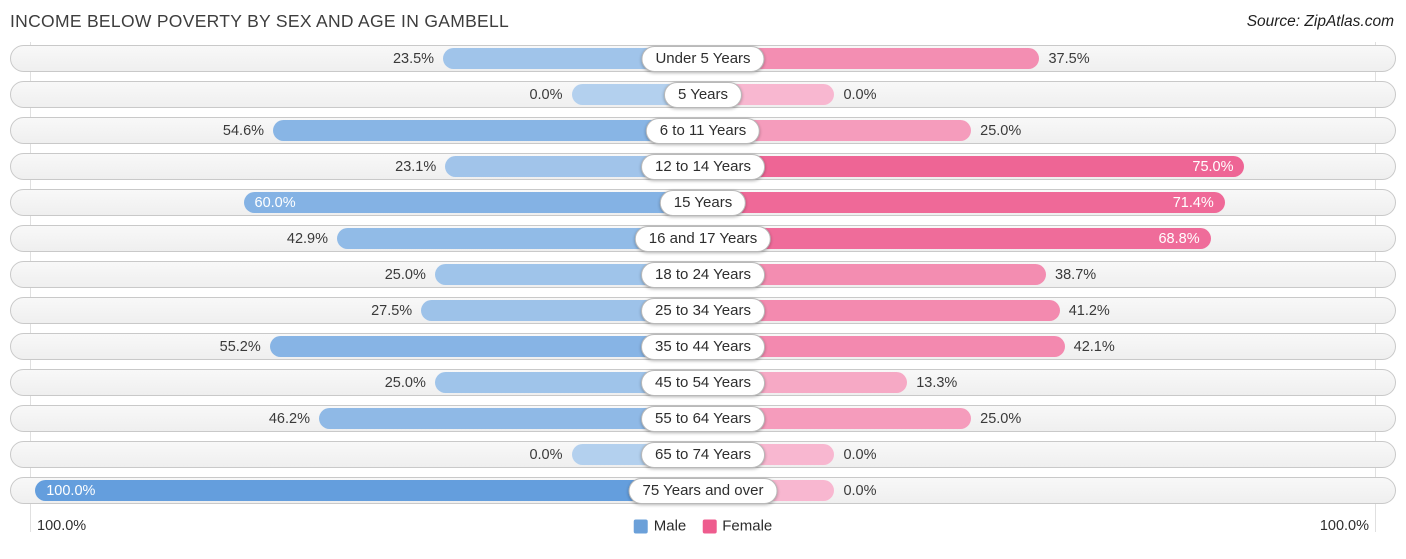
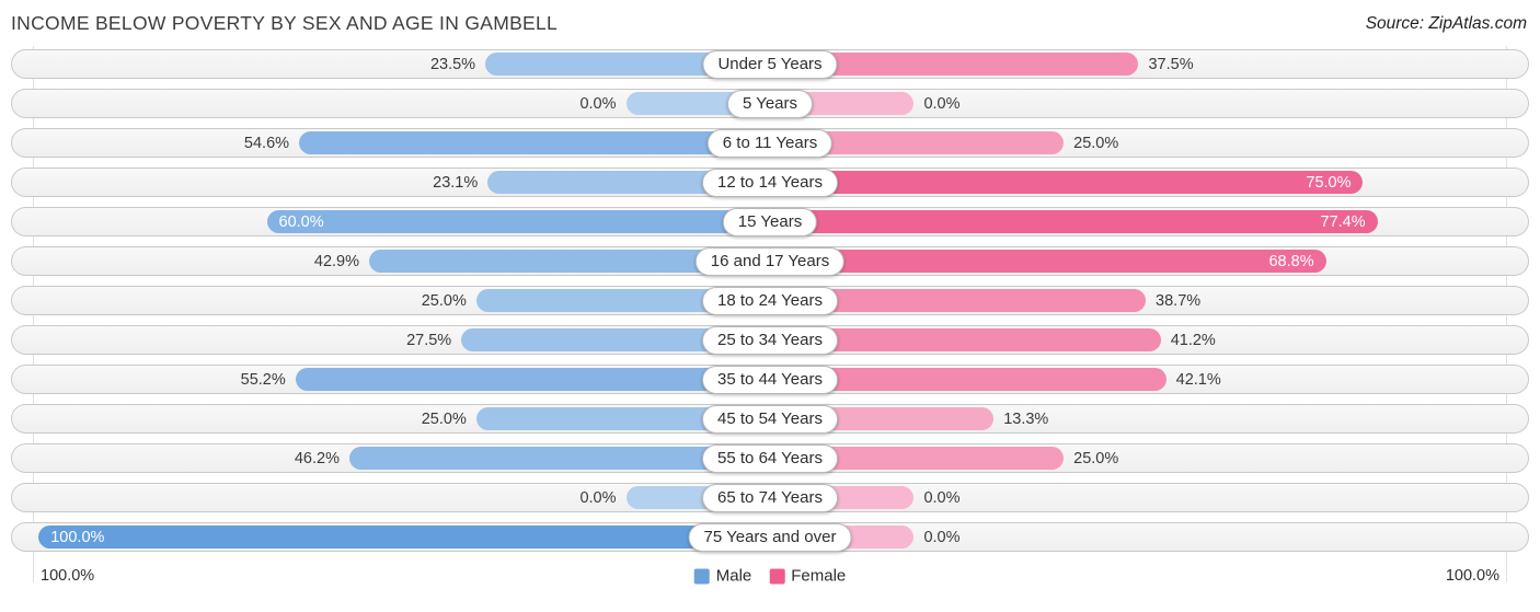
Female/15 Years: 71.4% -> 77.4%
